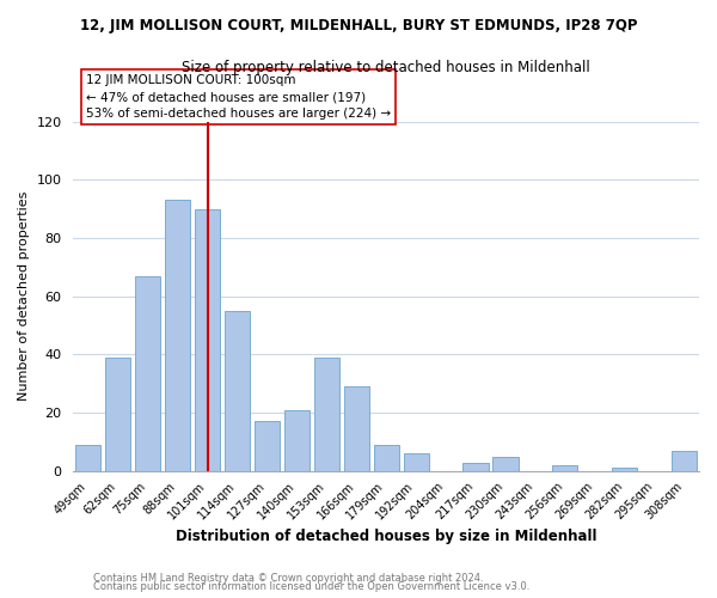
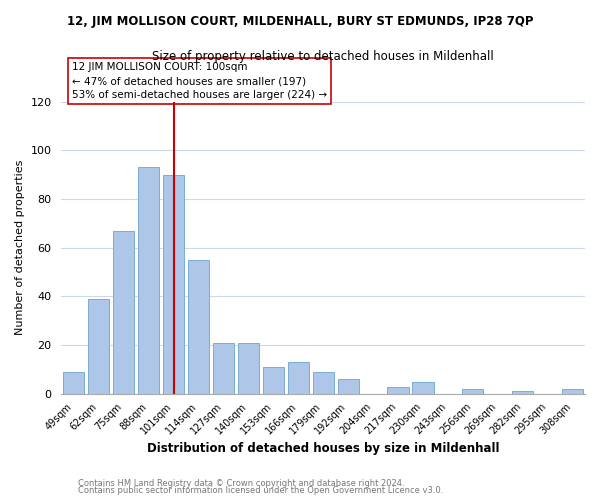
127sqm: 17 -> 21
153sqm: 39 -> 11
166sqm: 29 -> 13
308sqm: 7 -> 2
